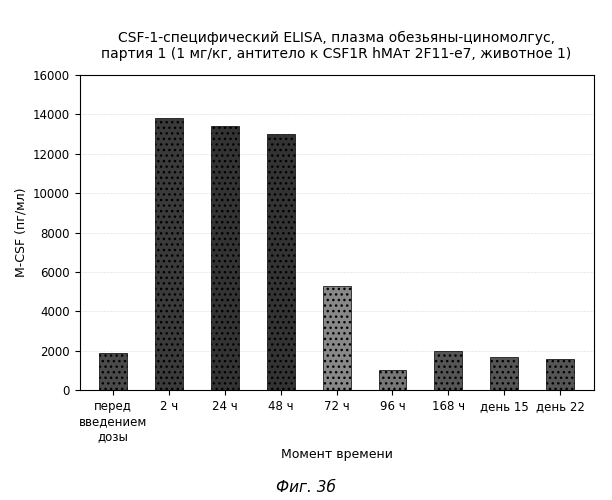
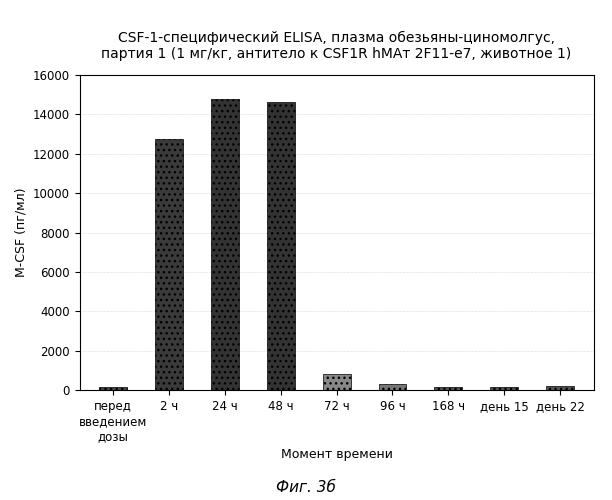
перед введением дозы: 1900 -> 200
2 ч: 13800 -> 12800
24 ч: 13400 -> 14800
48 ч: 13000 -> 14600
72 ч: 5300 -> 800
96 ч: 1000 -> 300
168 ч: 2000 -> 100
день 15: 1700 -> 200
день 22: 1600 -> 200
